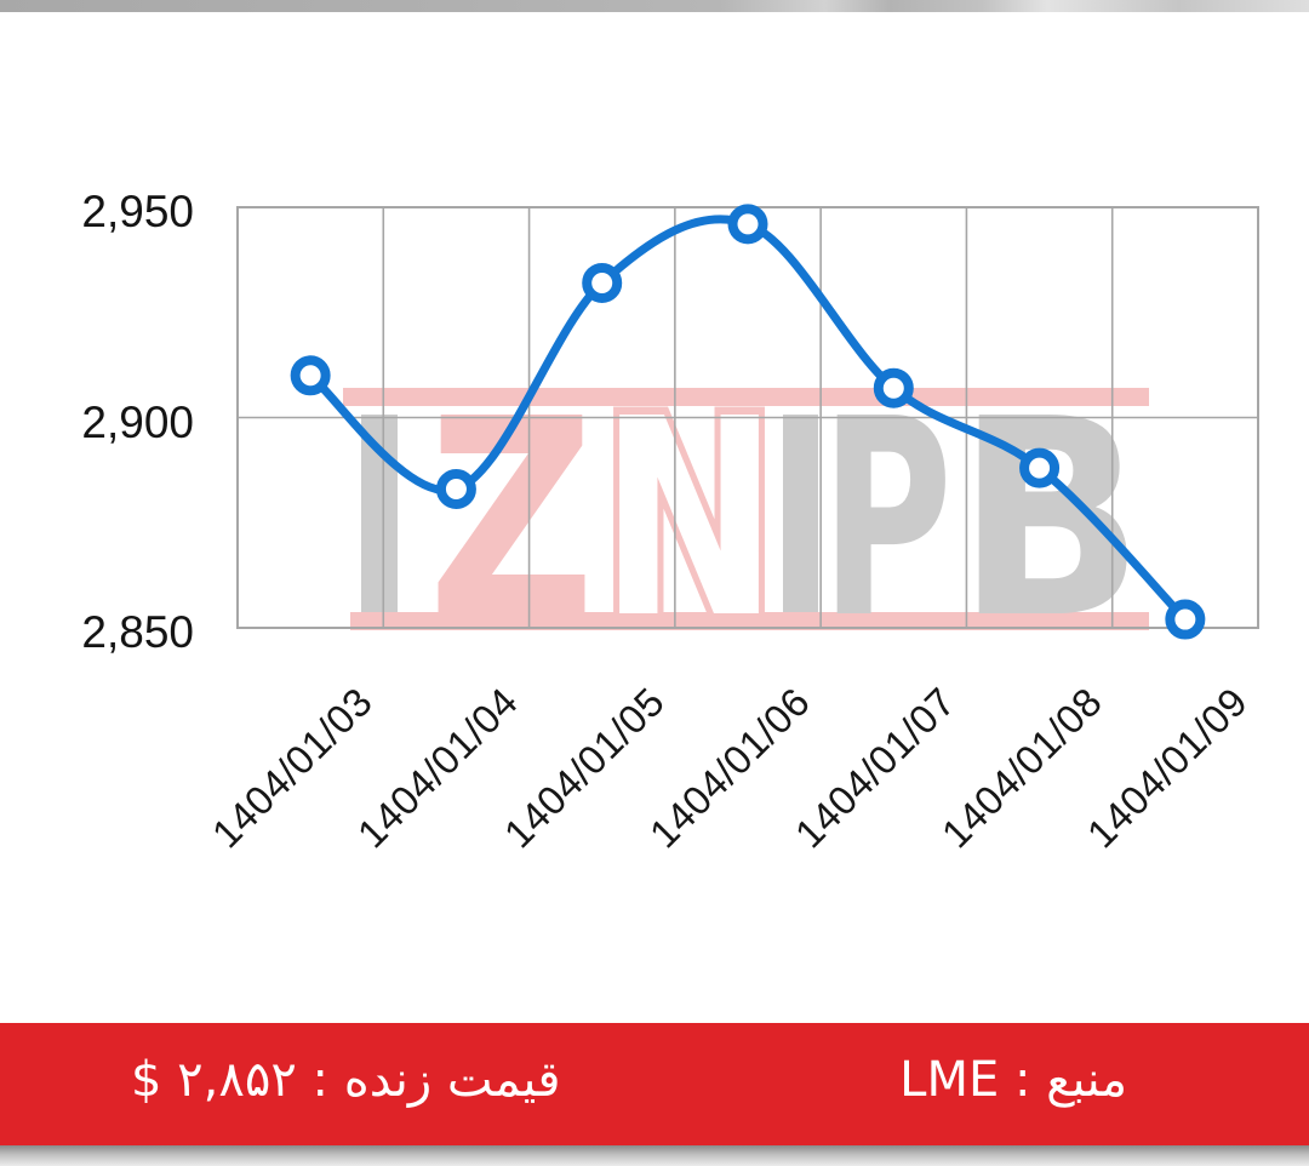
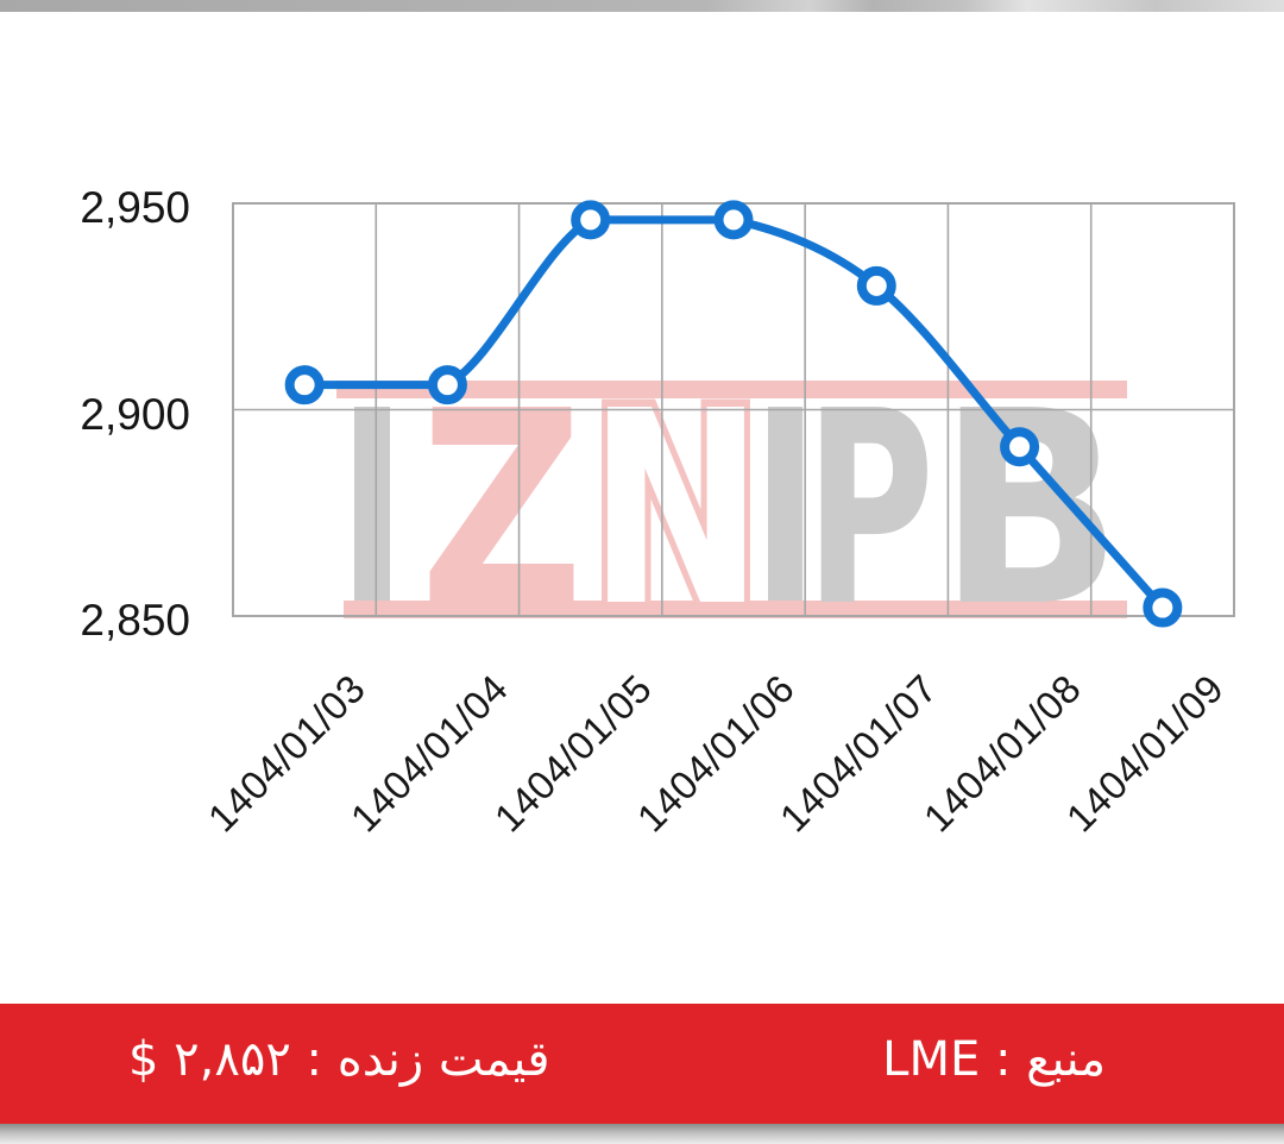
1404/01/03: 2910 -> 2906
1404/01/04: 2883 -> 2906
1404/01/05: 2932 -> 2946
1404/01/07: 2907 -> 2930
1404/01/08: 2888 -> 2891
